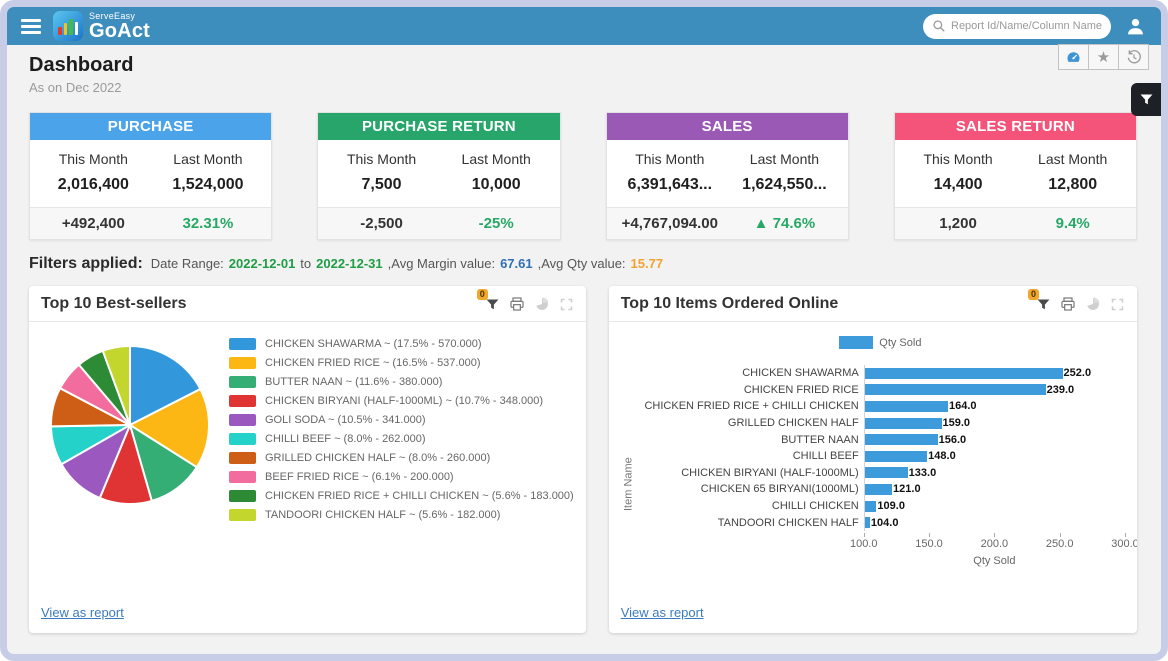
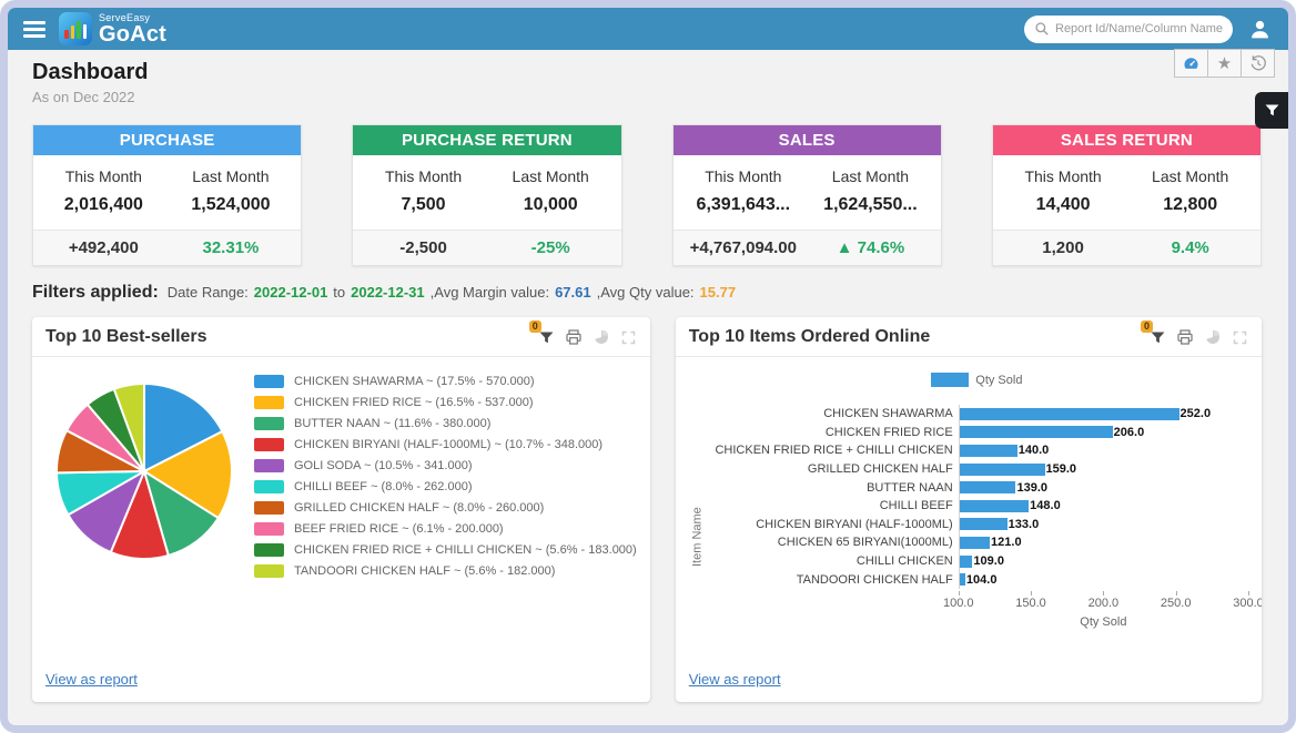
Top 10 Items Ordered Online/CHICKEN FRIED RICE: 239.0 -> 206.0
Top 10 Items Ordered Online/CHICKEN FRIED RICE + CHILLI CHICKEN: 164.0 -> 140.0
Top 10 Items Ordered Online/BUTTER NAAN: 156.0 -> 139.0
